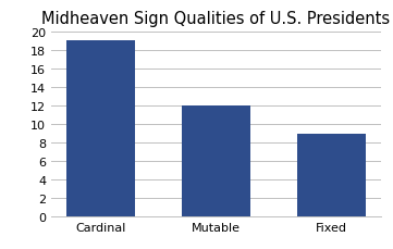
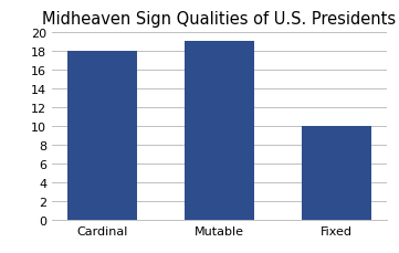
Cardinal: 19 -> 18
Mutable: 12 -> 19
Fixed: 9 -> 10
